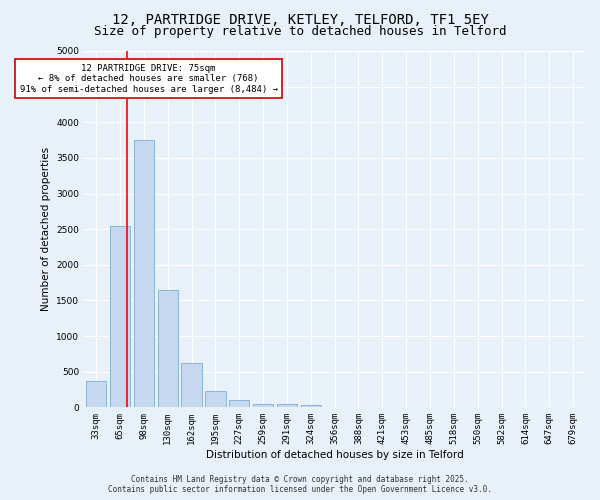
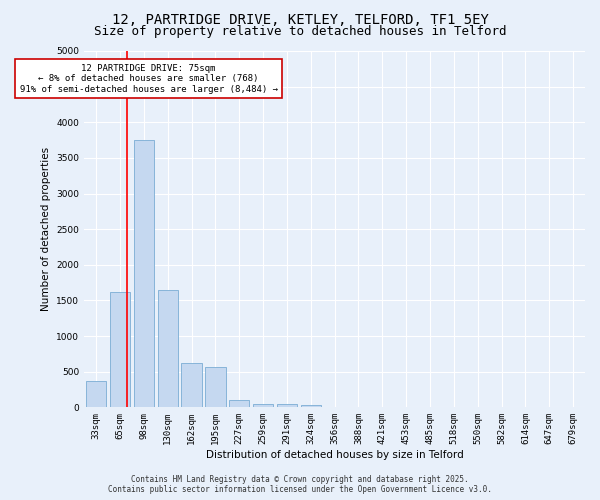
65sqm: 2550 -> 1620
195sqm: 230 -> 560
